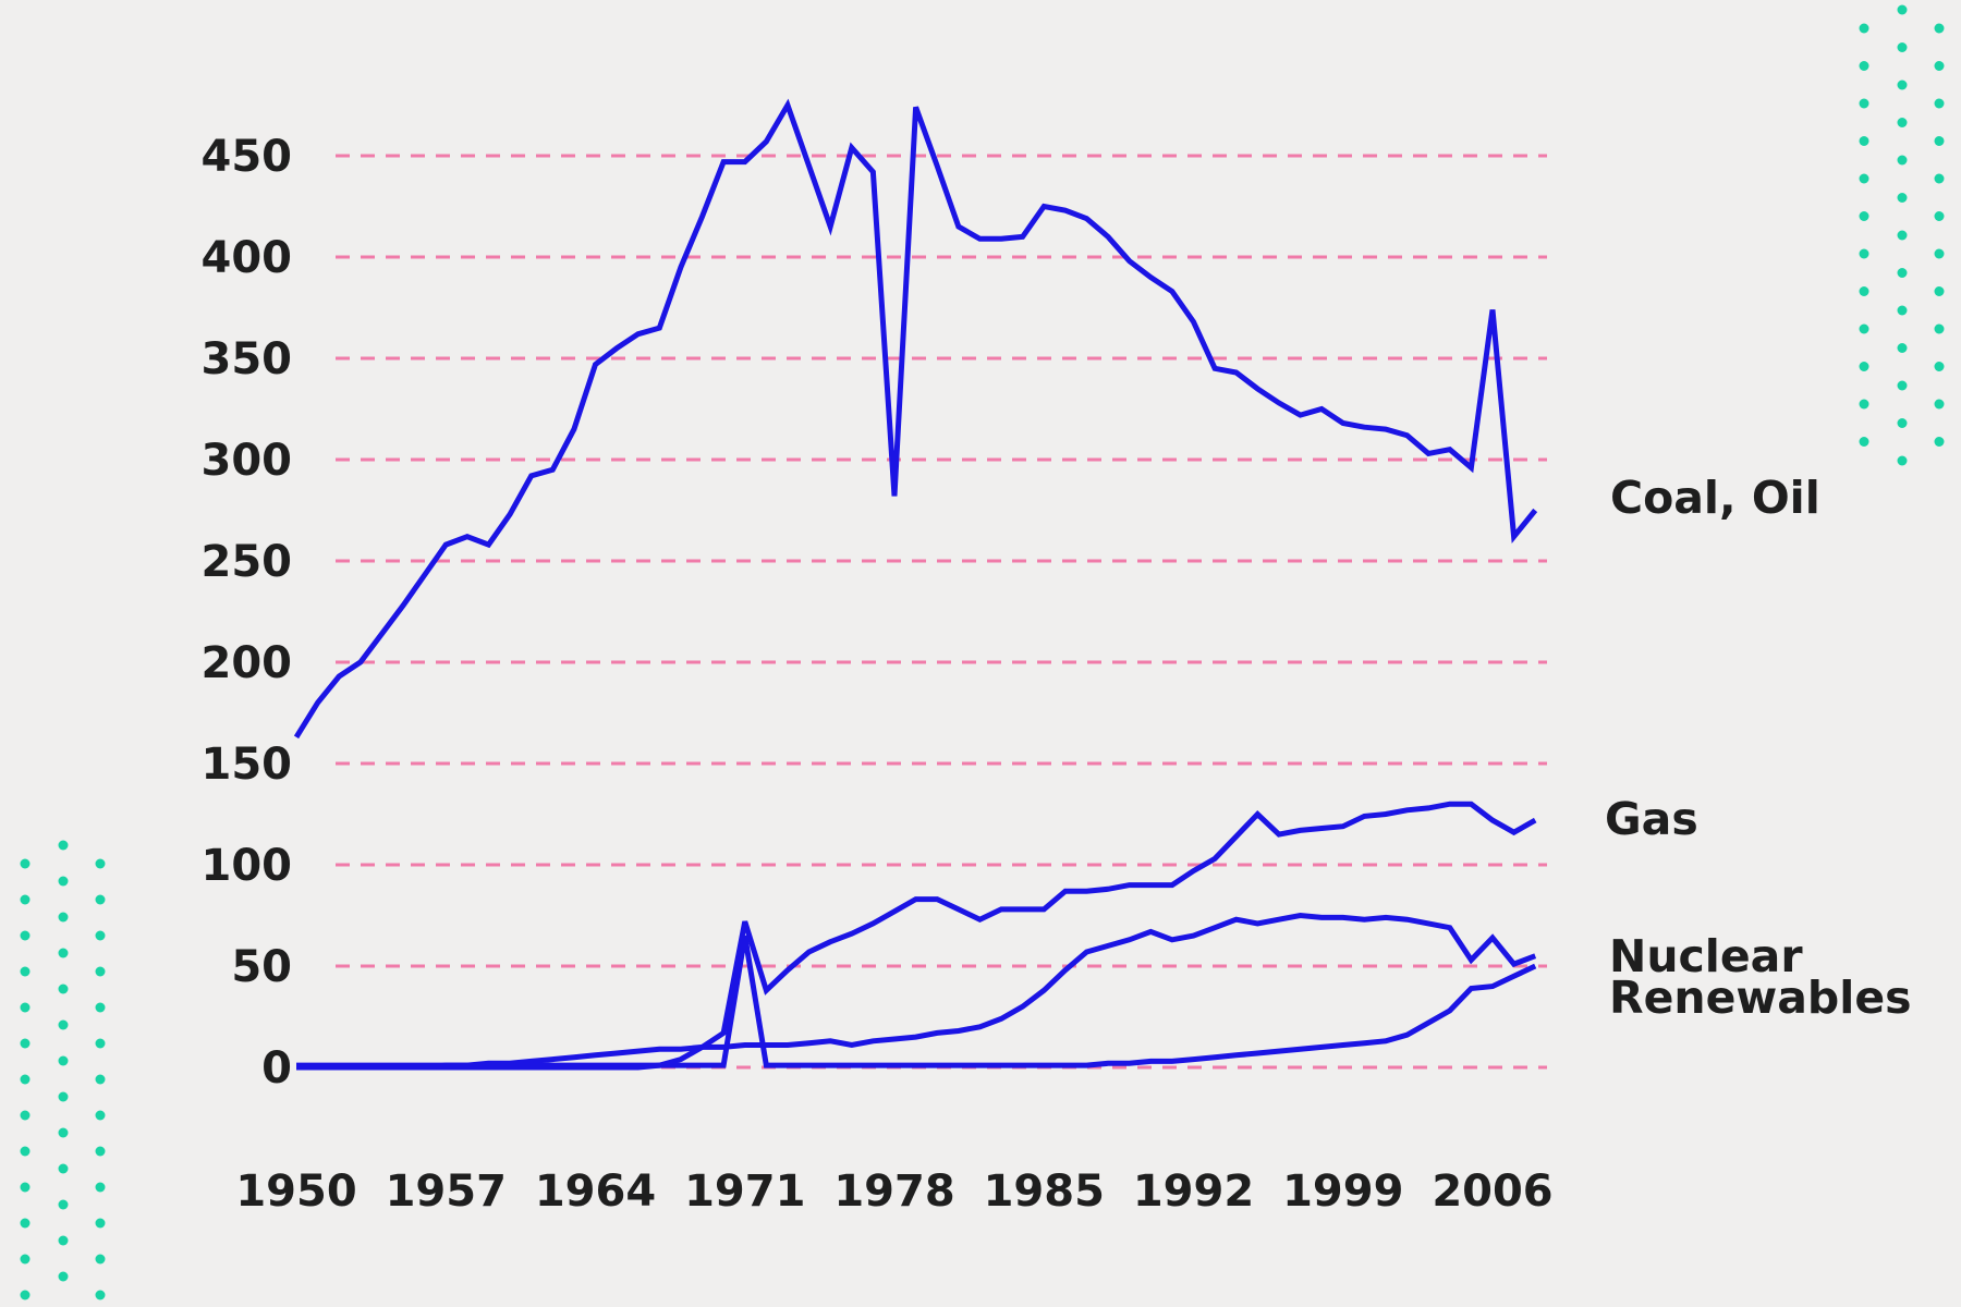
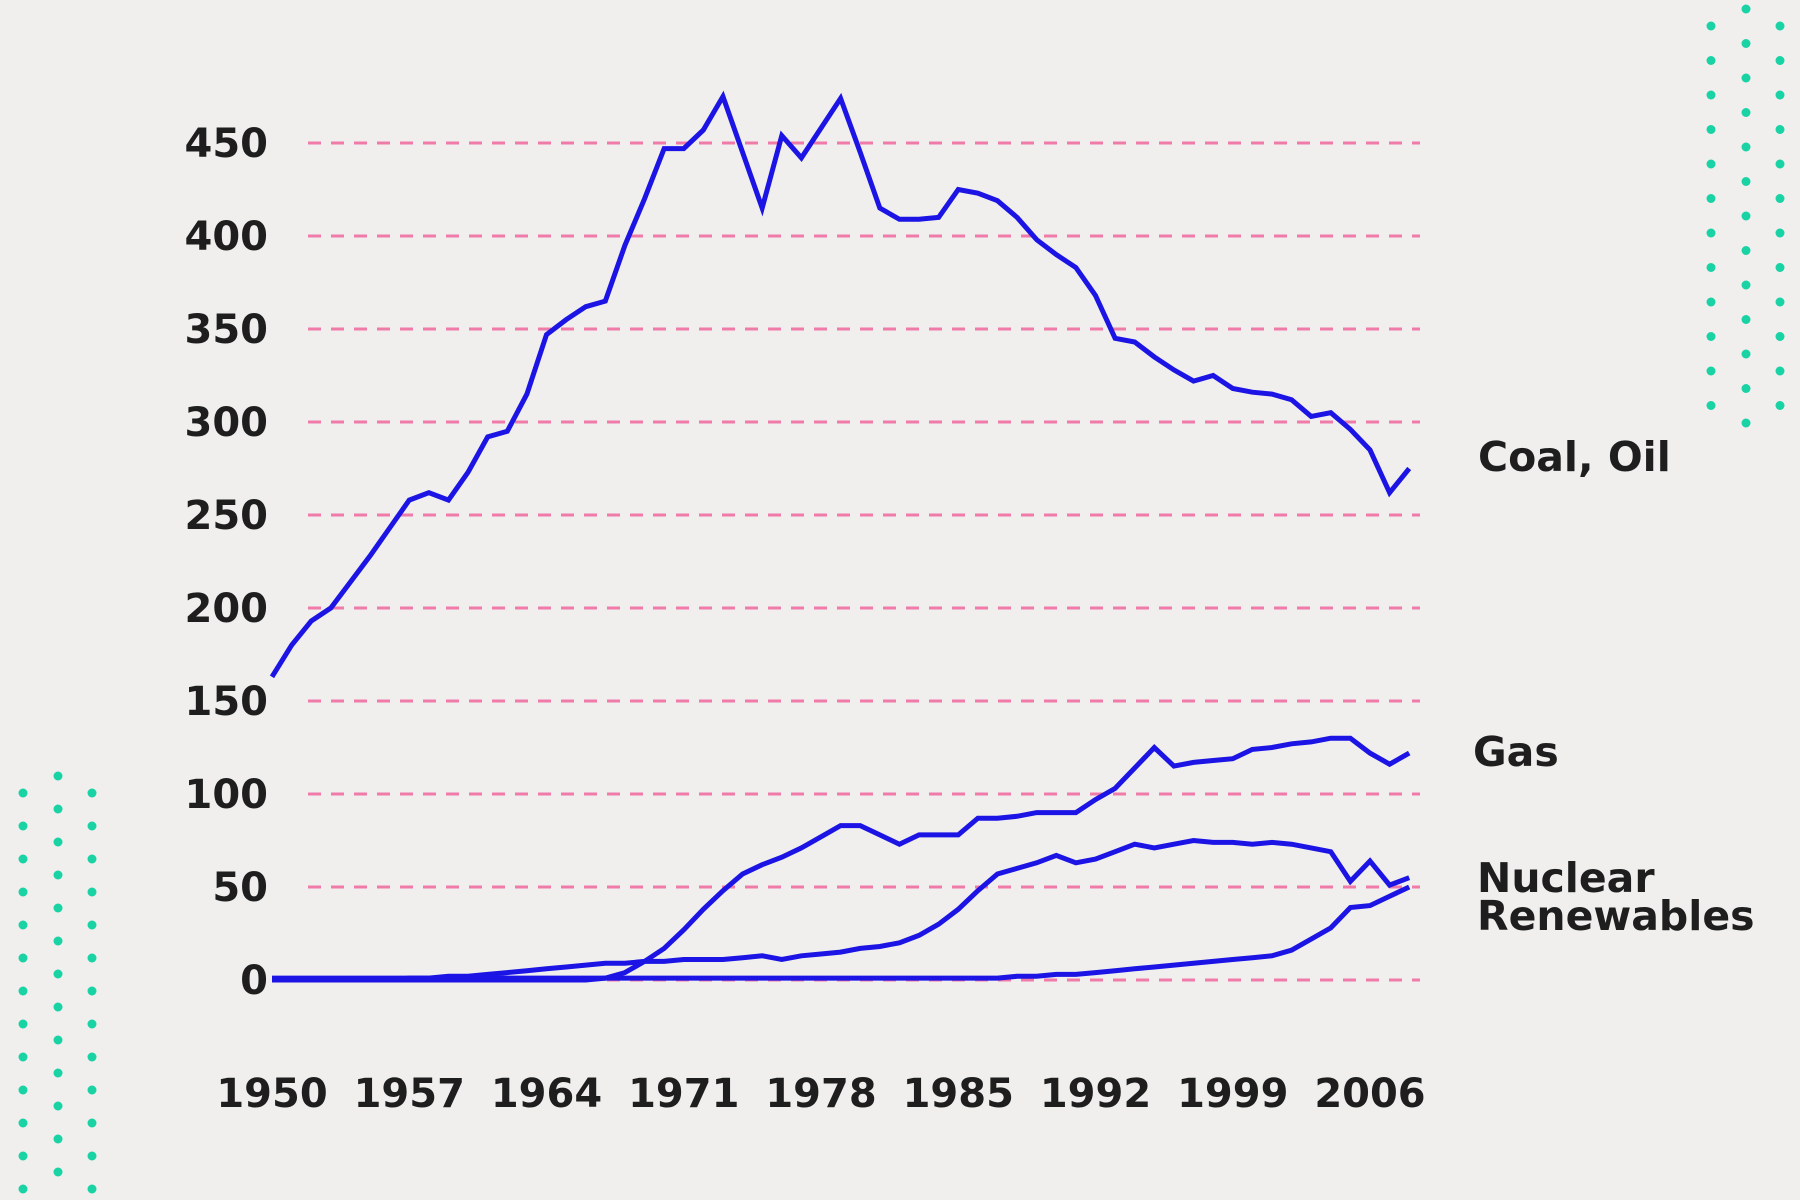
Gas/1971: 72 -> 27
Renewables/1971: 65 -> 1
Coal, Oil/1978: 282 -> 458
Coal, Oil/2006: 374 -> 285
